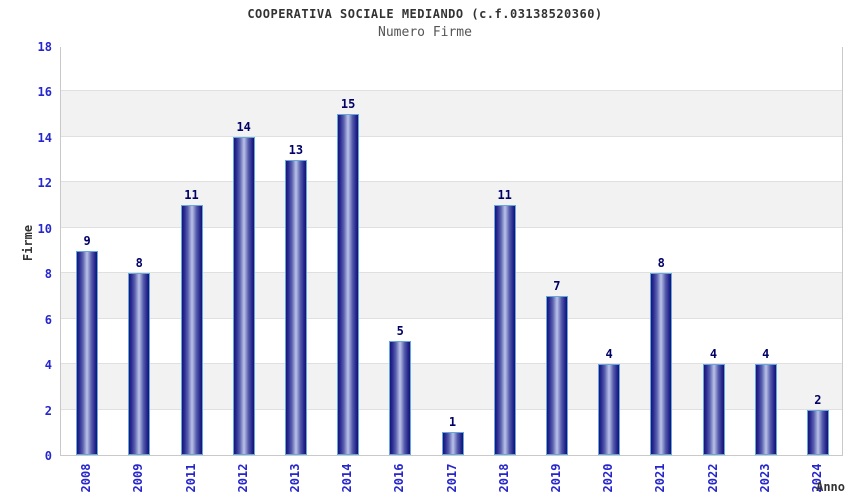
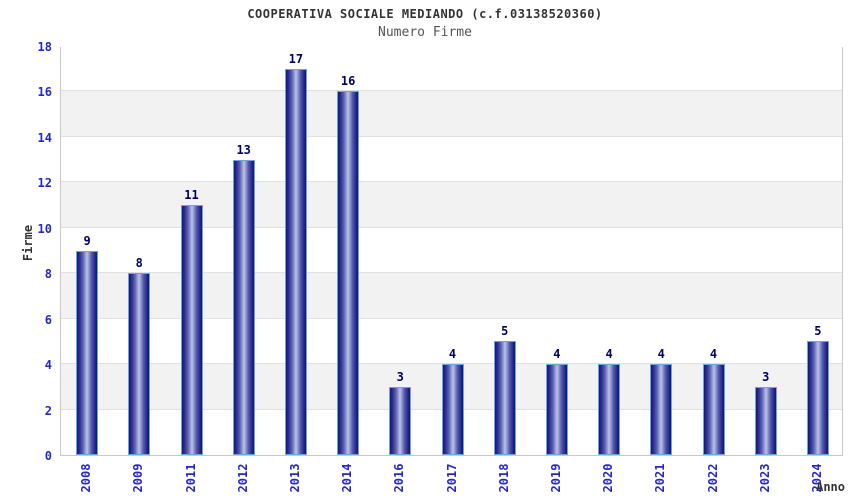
2012: 14 -> 13
2013: 13 -> 17
2014: 15 -> 16
2016: 5 -> 3
2017: 1 -> 4
2018: 11 -> 5
2019: 7 -> 4
2021: 8 -> 4
2023: 4 -> 3
2024: 2 -> 5
